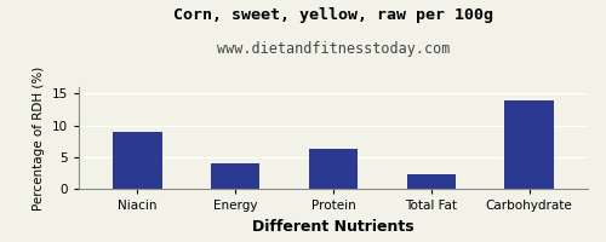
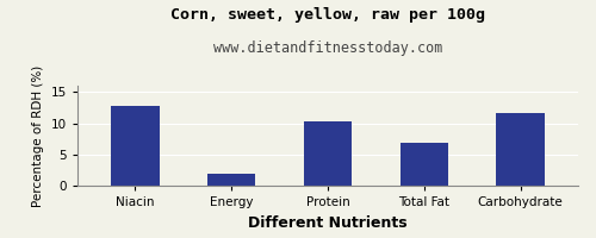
Niacin: 9.0 -> 12.8
Energy: 4.0 -> 2.0
Protein: 6.2 -> 10.2
Total Fat: 2.2 -> 6.8
Carbohydrate: 14.0 -> 11.6
